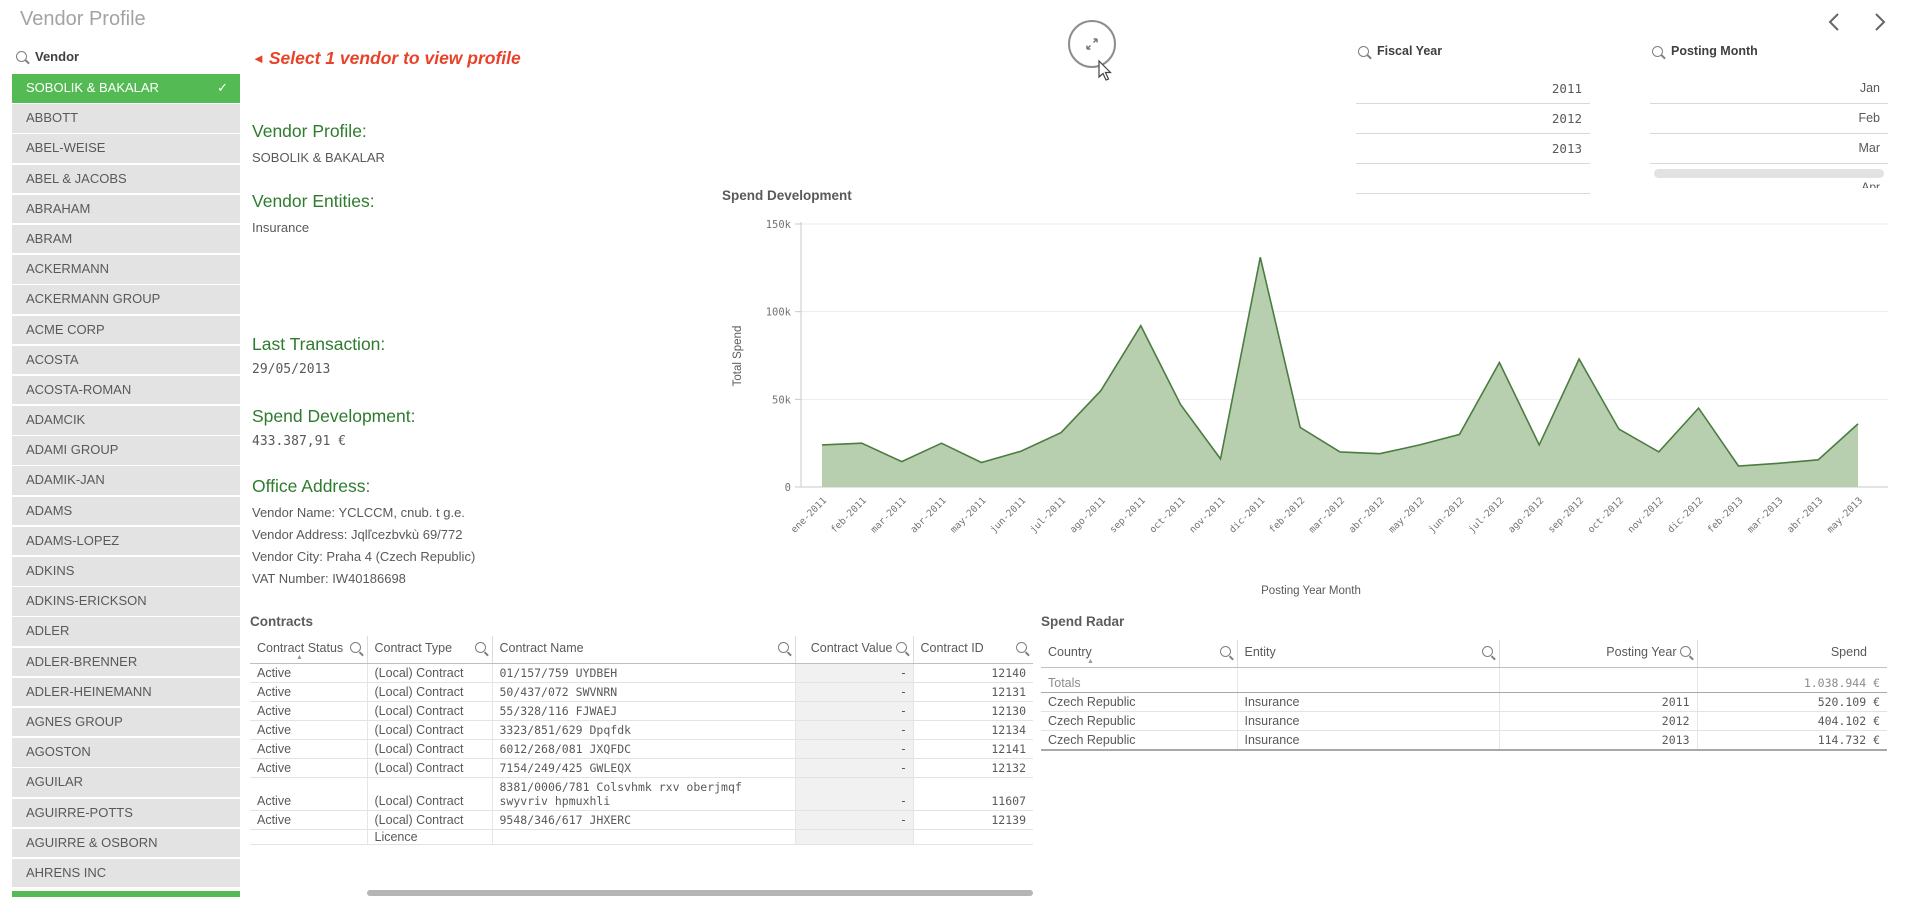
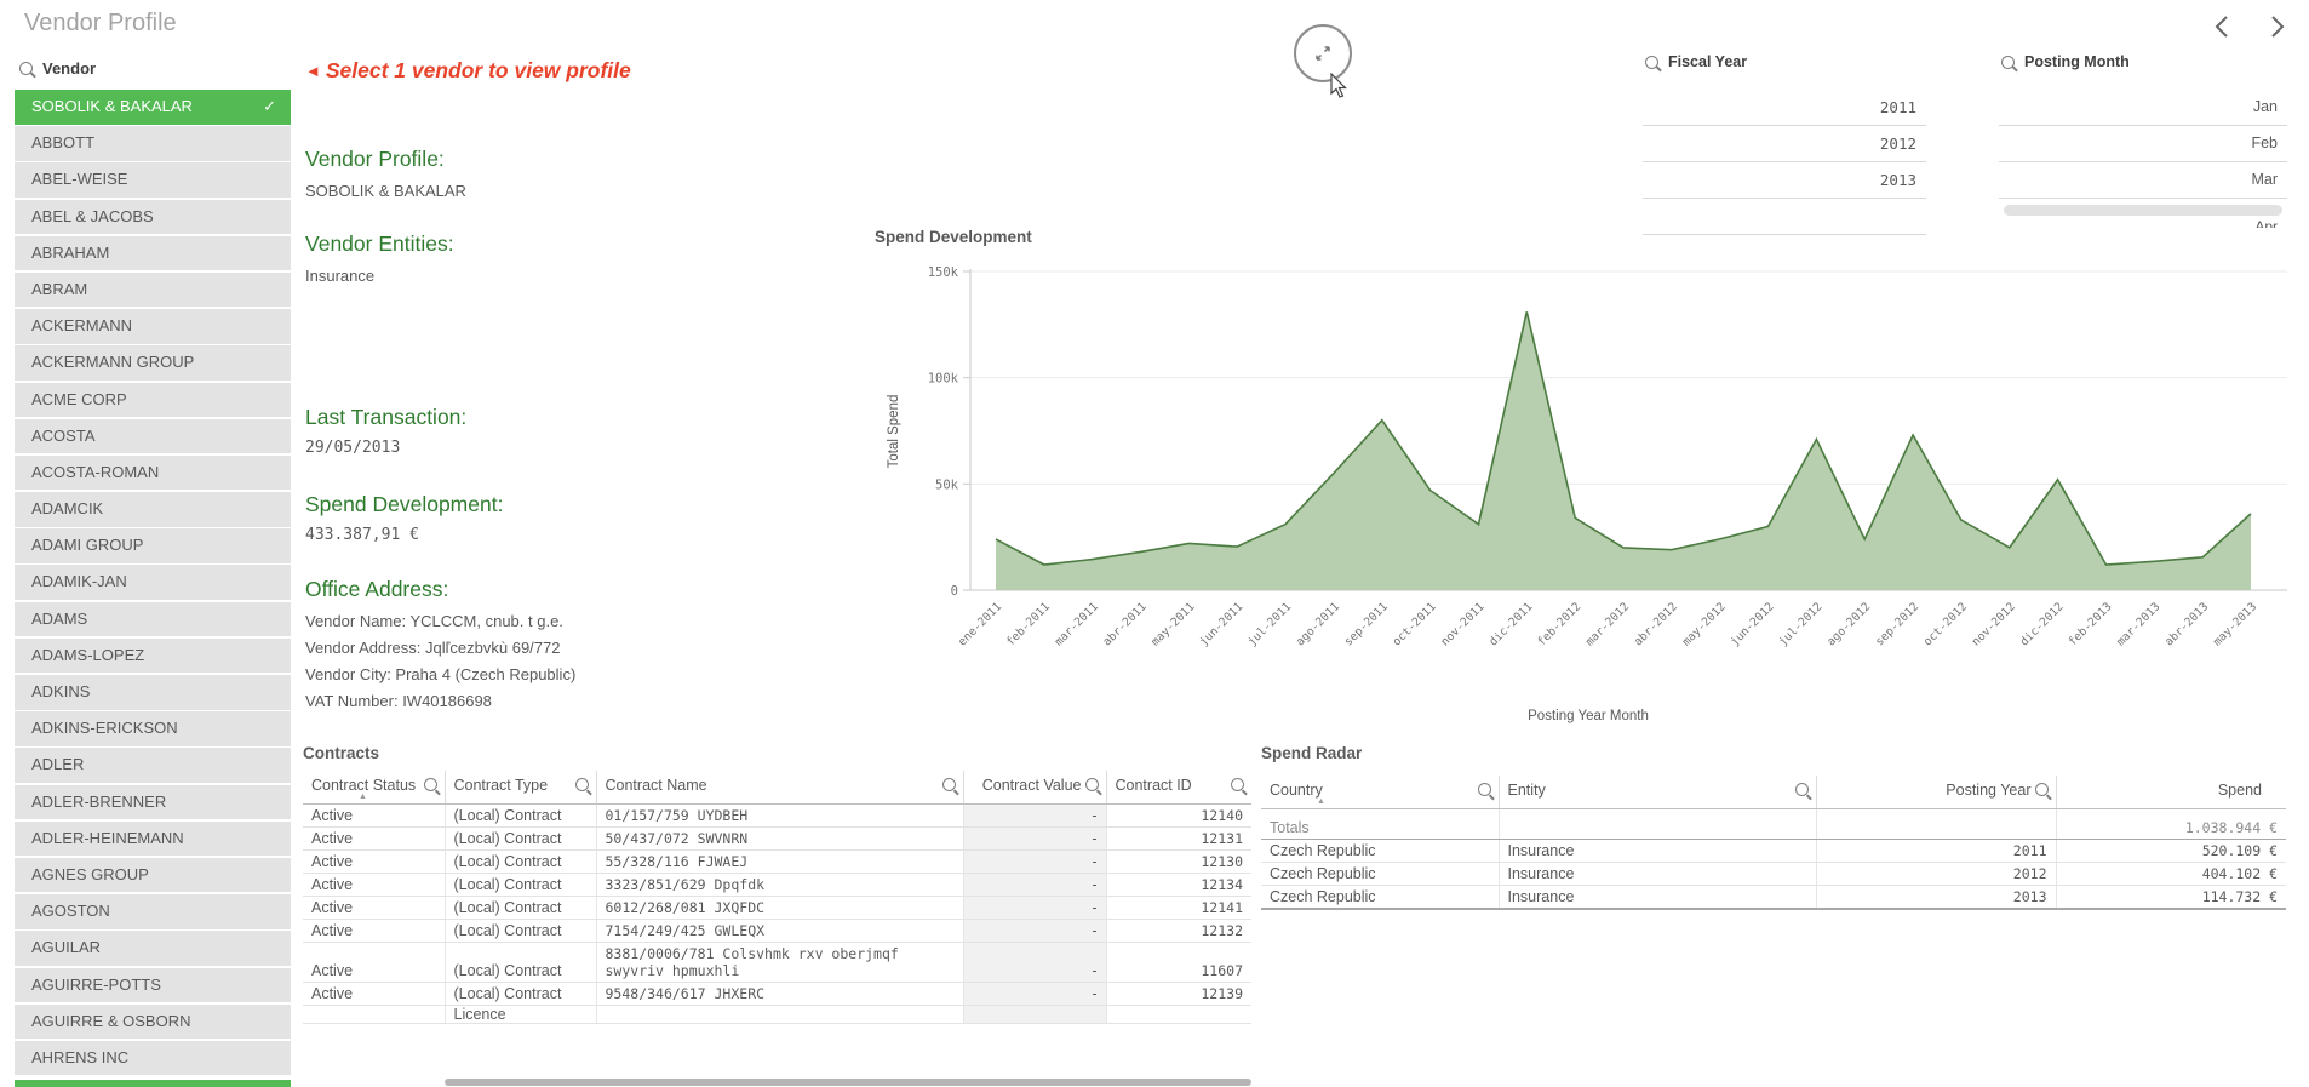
feb-2011: 25k -> 12k
abr-2011: 25k -> 18k
may-2011: 14k -> 22k
sep-2011: 92k -> 80k
nov-2011: 16k -> 31k
dic-2012: 45k -> 52k
